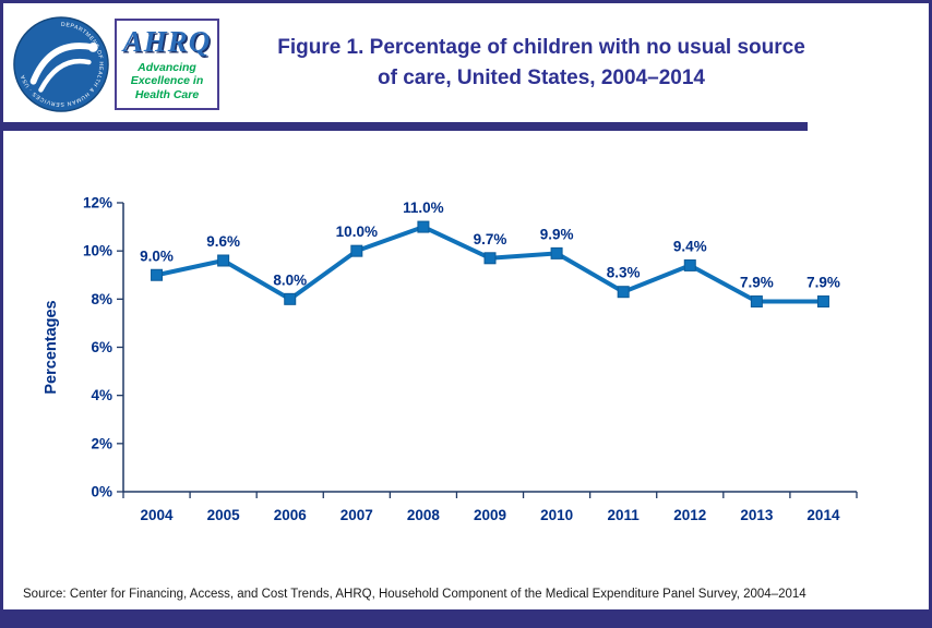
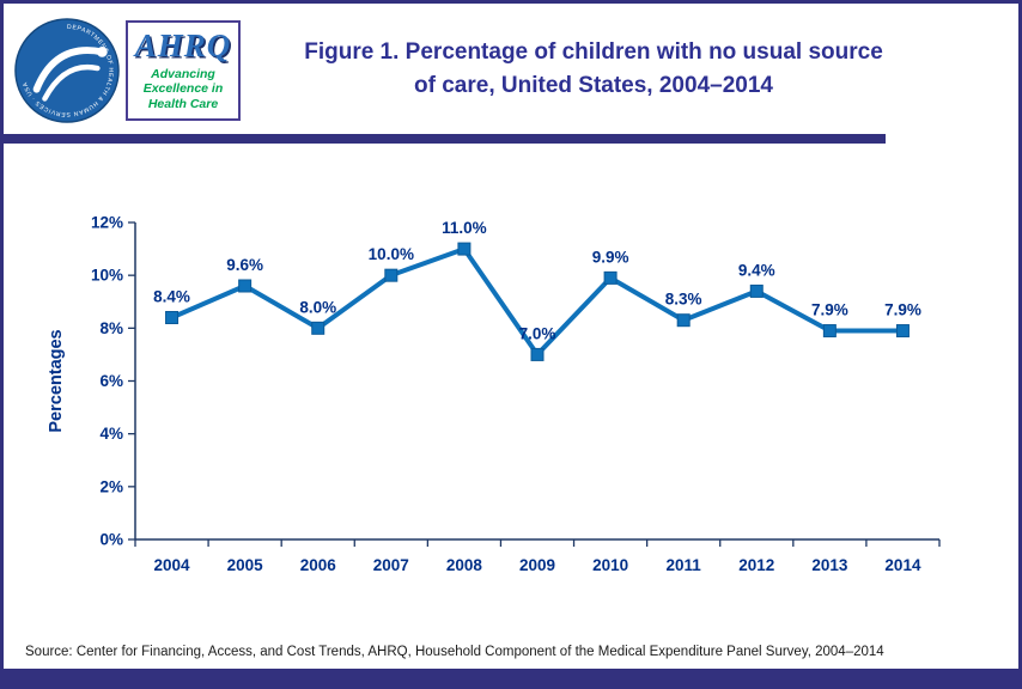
2004: 9.0% -> 8.4%
2009: 9.7% -> 7.0%
